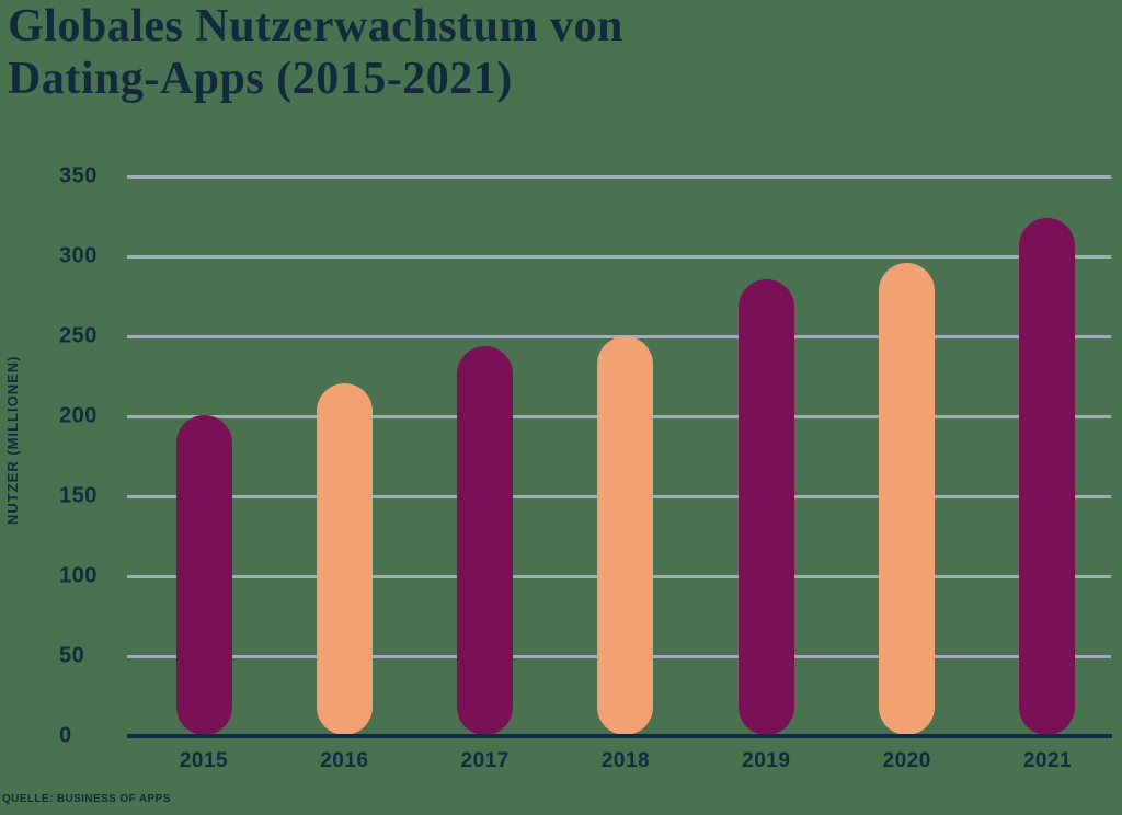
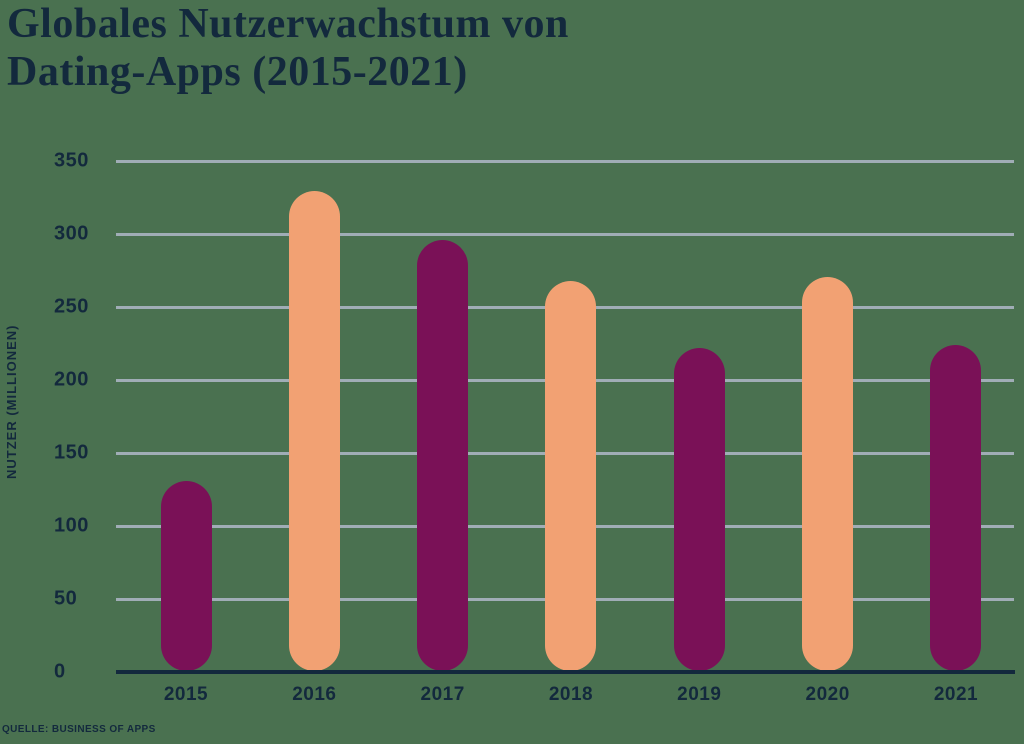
2015: 200 -> 130
2016: 220 -> 329
2017: 243 -> 295
2018: 249 -> 267
2019: 285 -> 221
2020: 295 -> 270
2021: 323 -> 223
